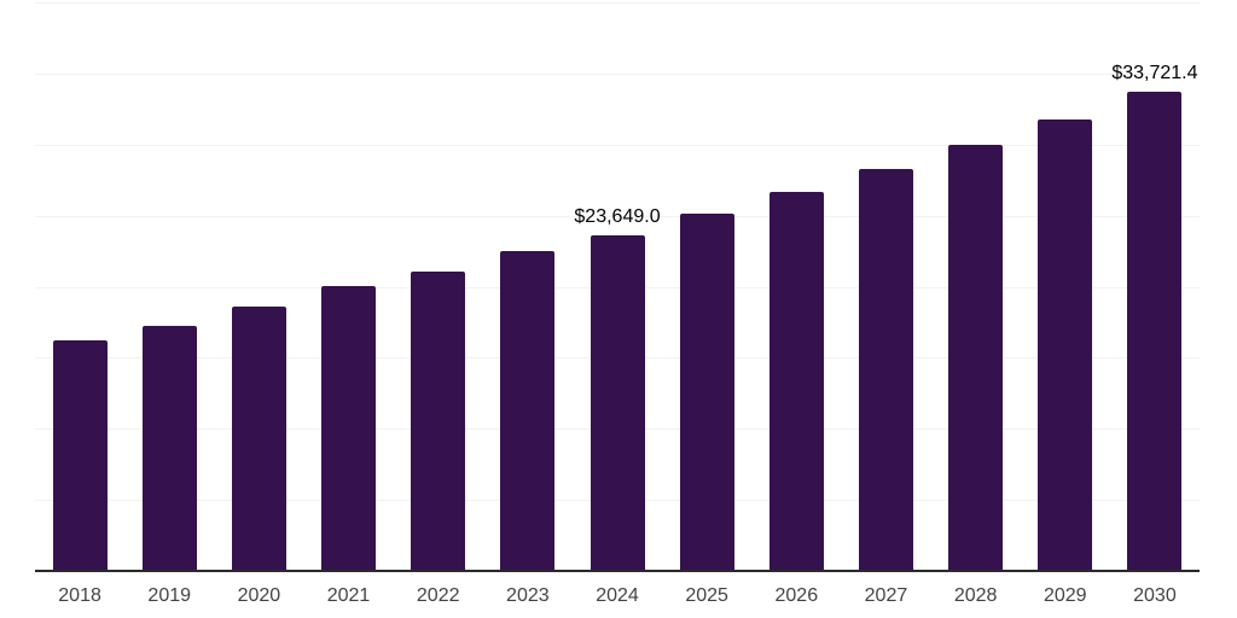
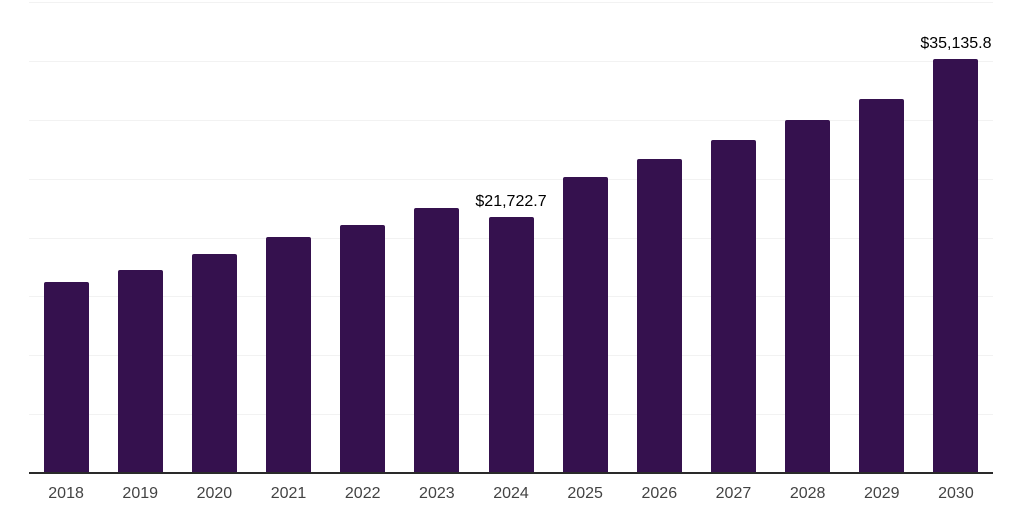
2024: $23,649.0 -> $21,722.7
2030: $33,721.4 -> $35,135.8
